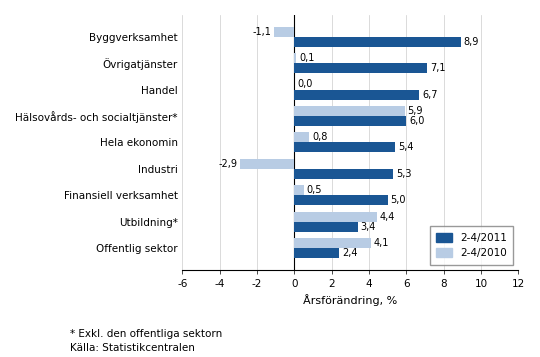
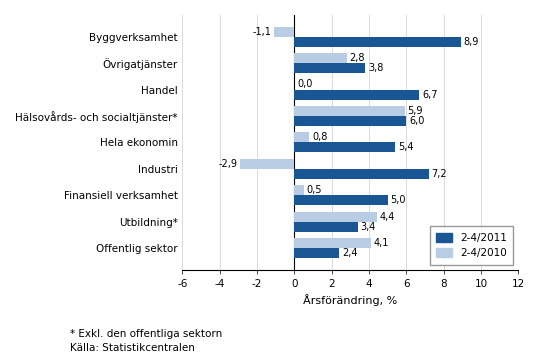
2-4/2010/Övrigatjänster: 0,1 -> 2,8
2-4/2011/Övrigatjänster: 7,1 -> 3,8
2-4/2011/Industri: 5,3 -> 7,2
